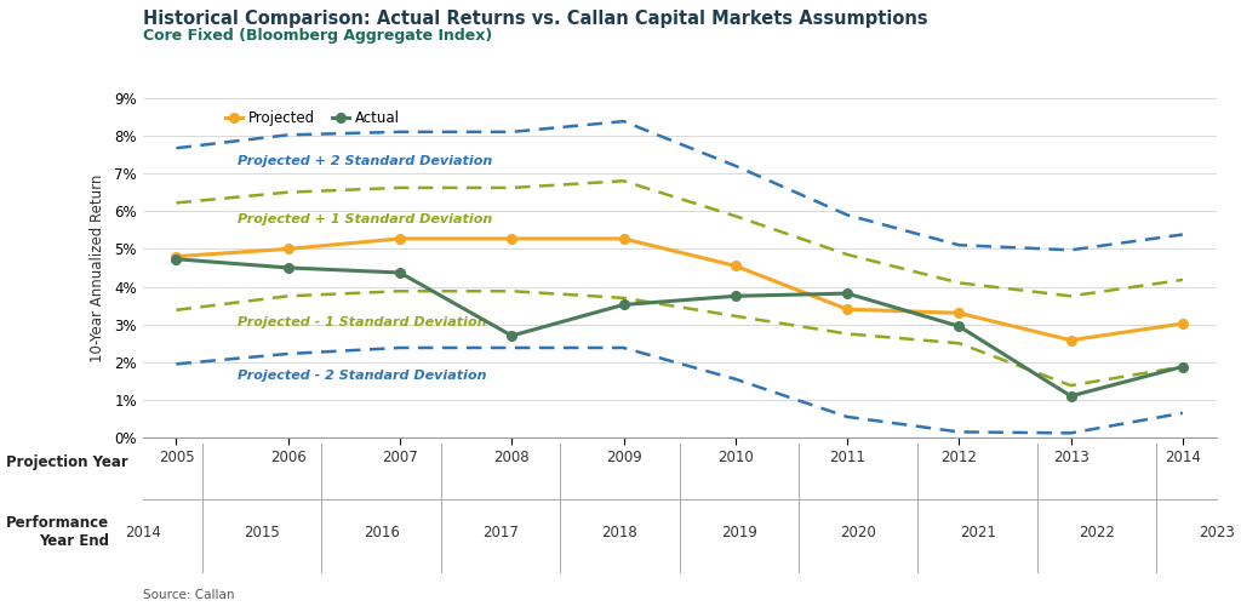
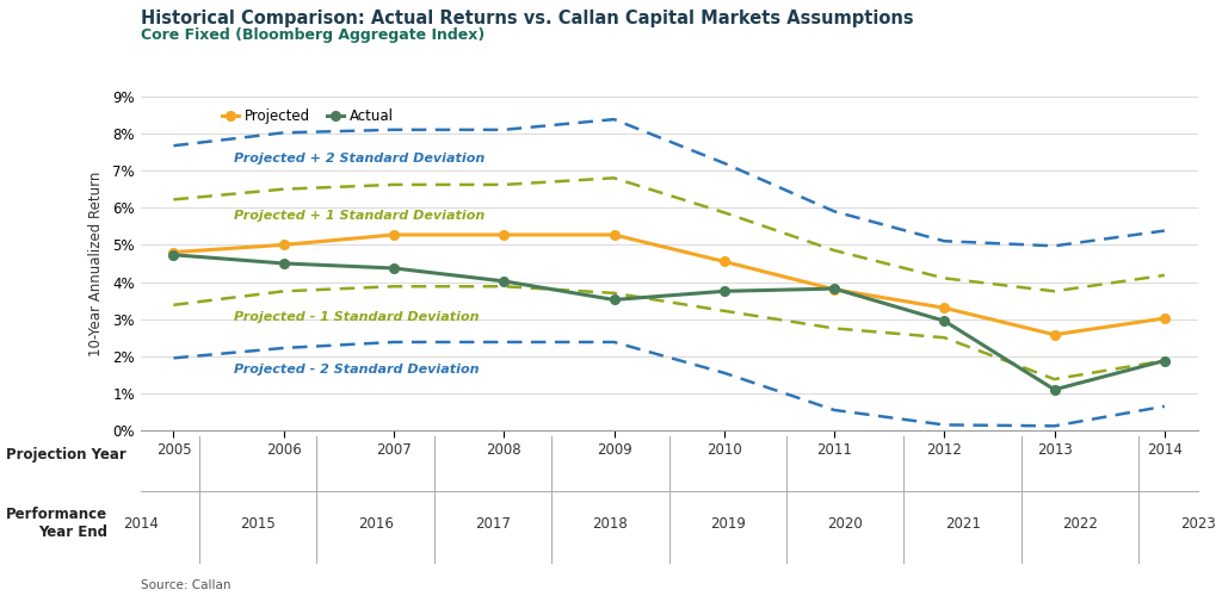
Actual/2008: 2.70% -> 4.02%
Projected/2011: 3.40% -> 3.80%
